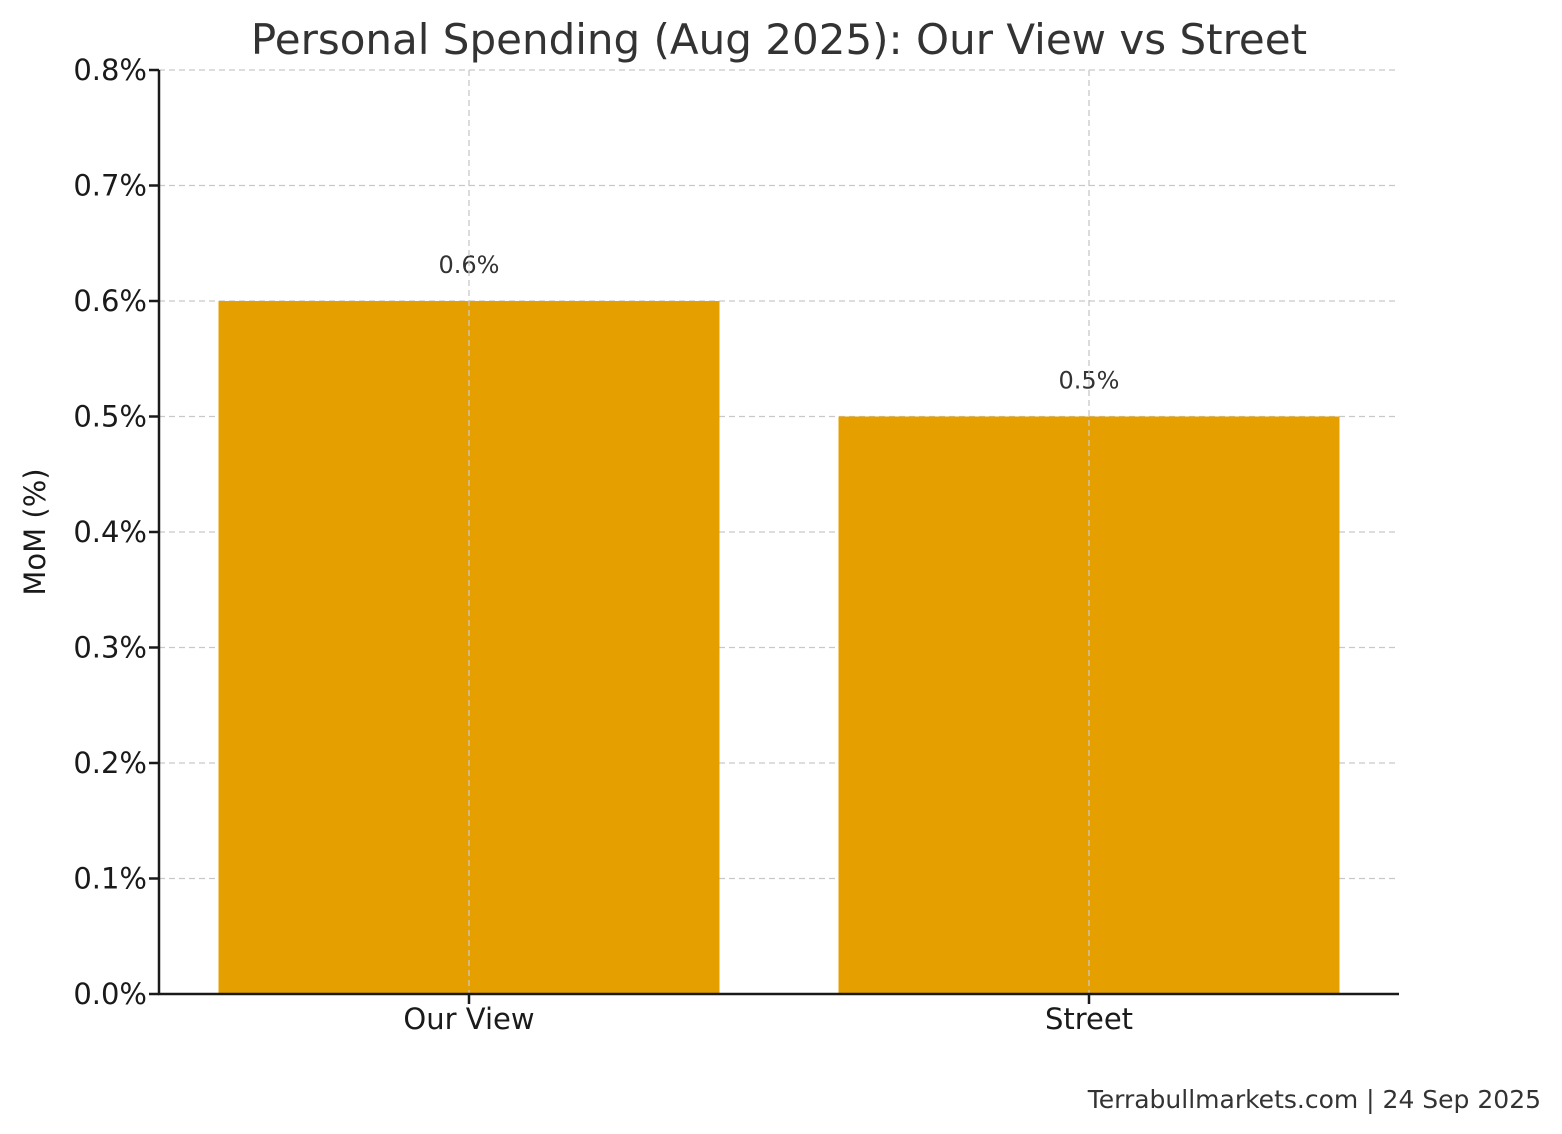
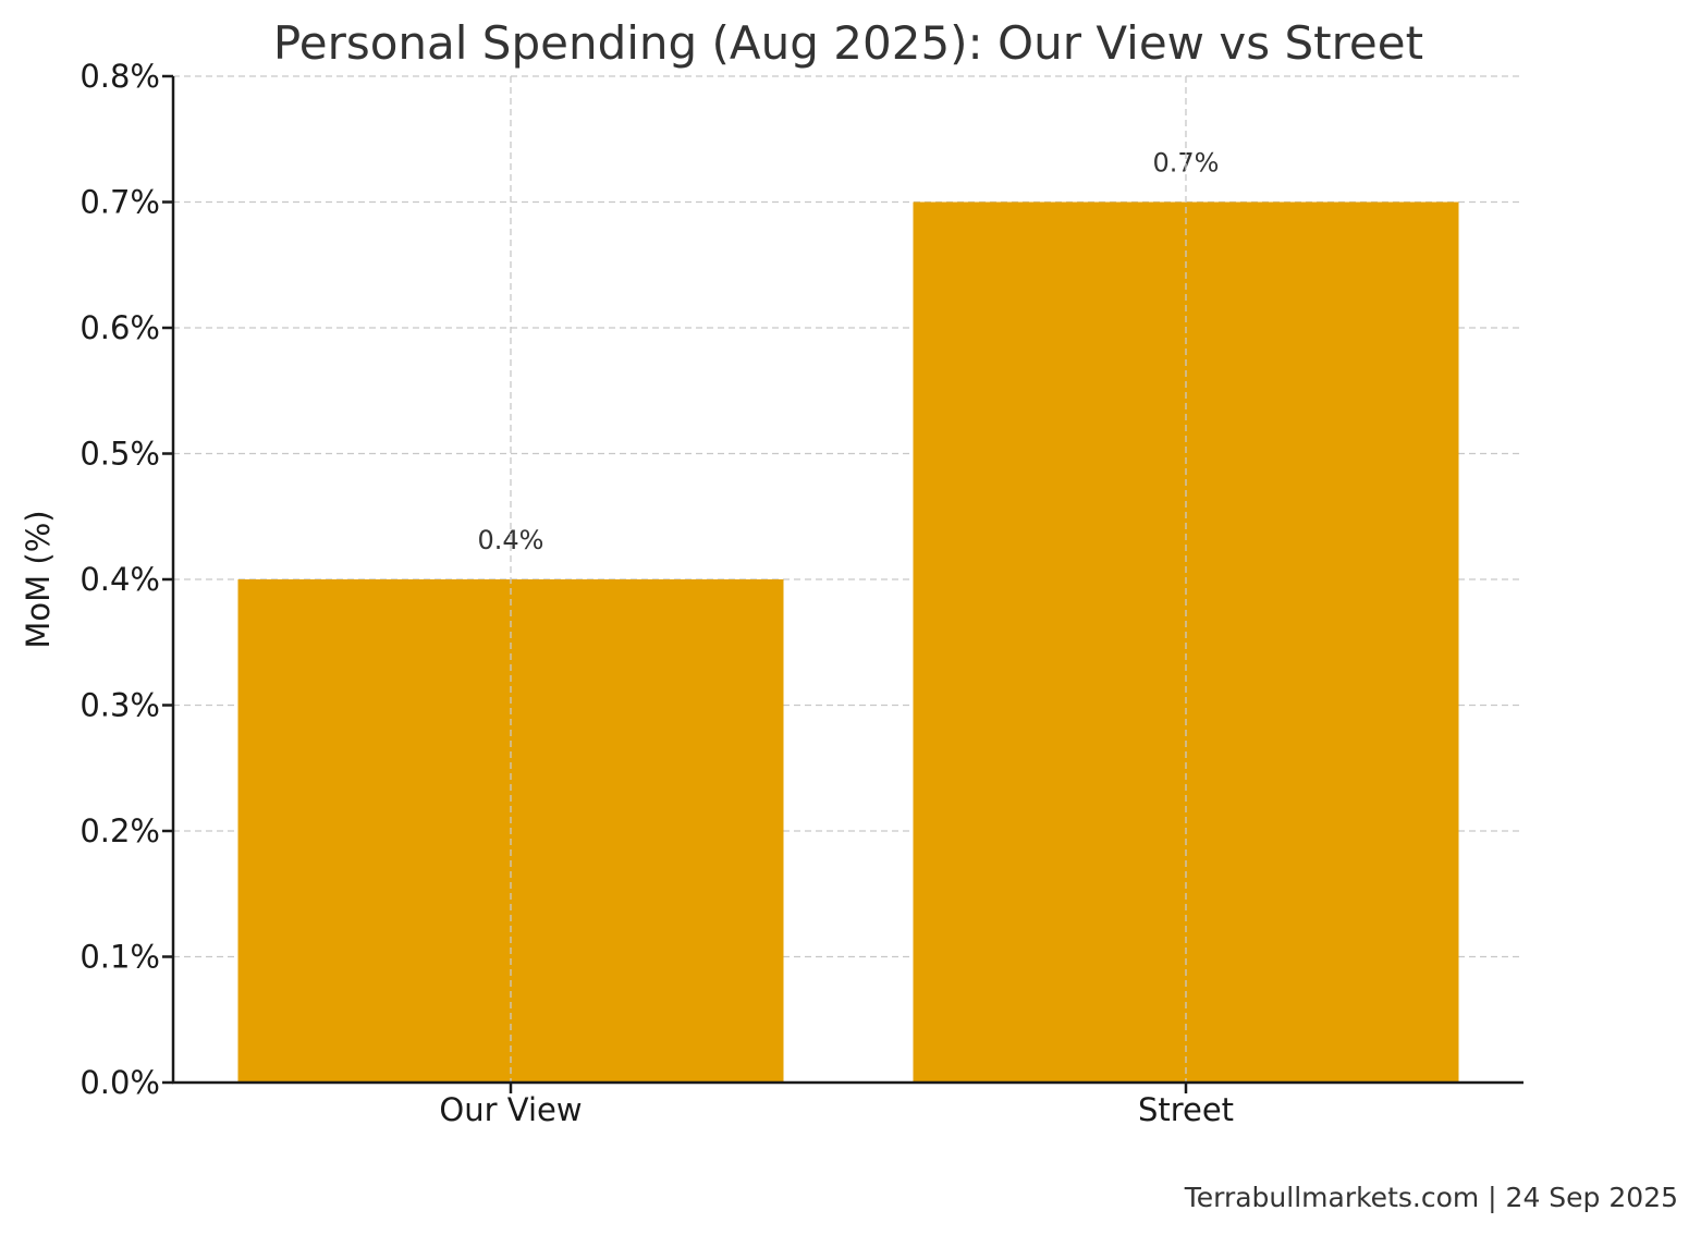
Our View: 0.6% -> 0.4%
Street: 0.5% -> 0.7%
